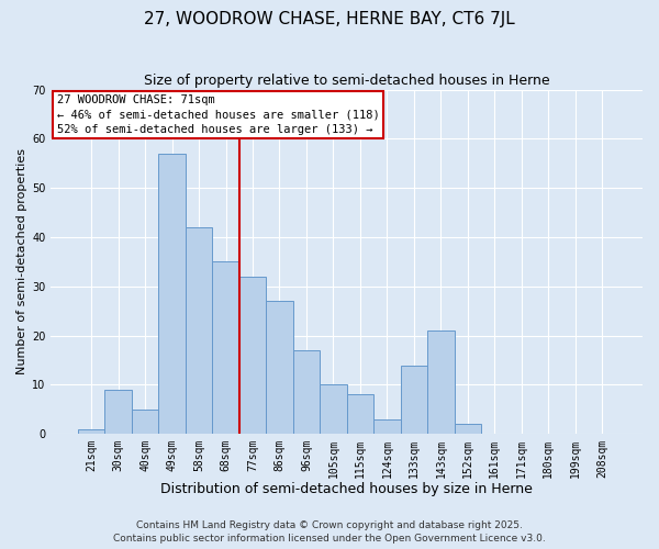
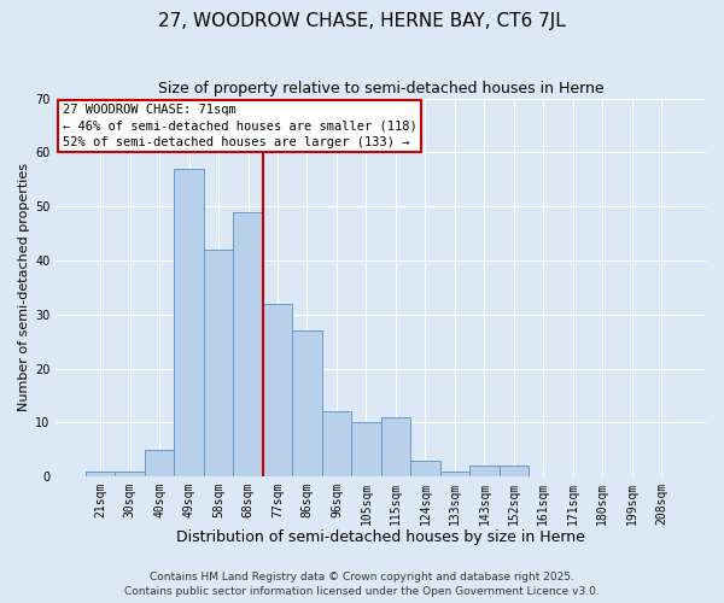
30sqm: 9 -> 1
68sqm: 35 -> 49
96sqm: 17 -> 12
115sqm: 8 -> 11
133sqm: 14 -> 1
143sqm: 21 -> 2
